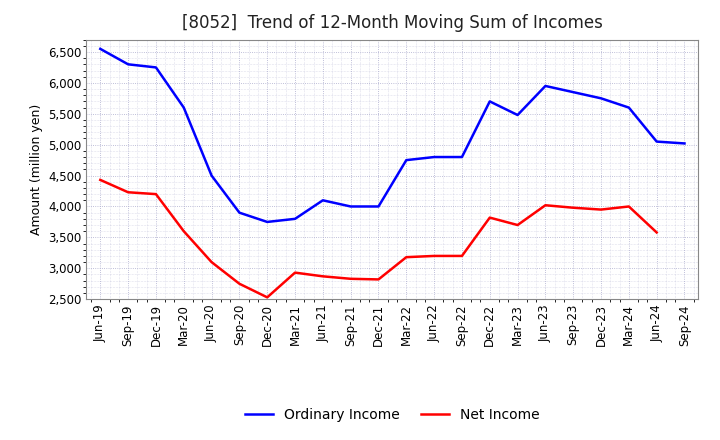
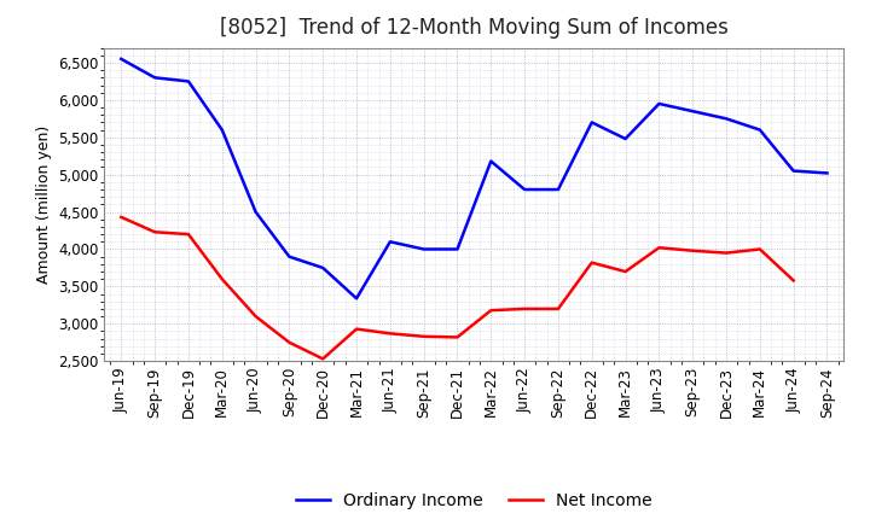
Ordinary Income/Mar-21: 3,800 -> 3,340
Ordinary Income/Mar-22: 4,750 -> 5,180
